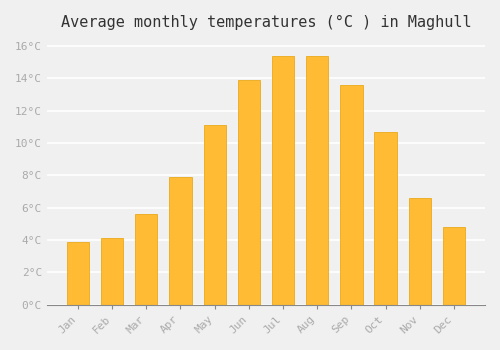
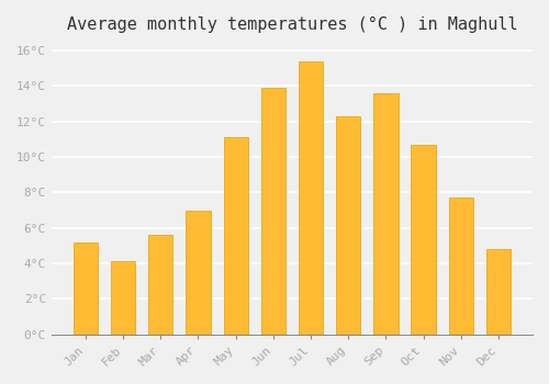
Jan: 3.9°C -> 5.2°C
Apr: 7.9°C -> 7.0°C
Aug: 15.4°C -> 12.3°C
Nov: 6.6°C -> 7.7°C
